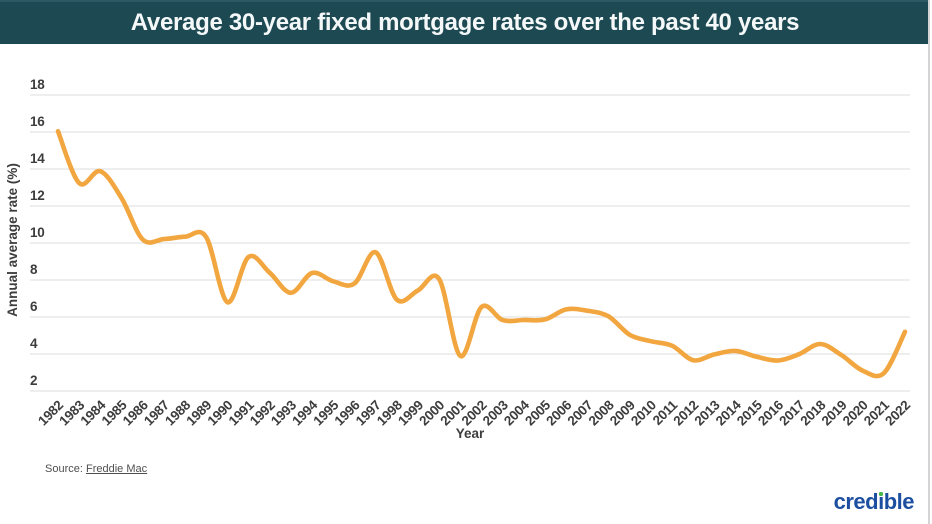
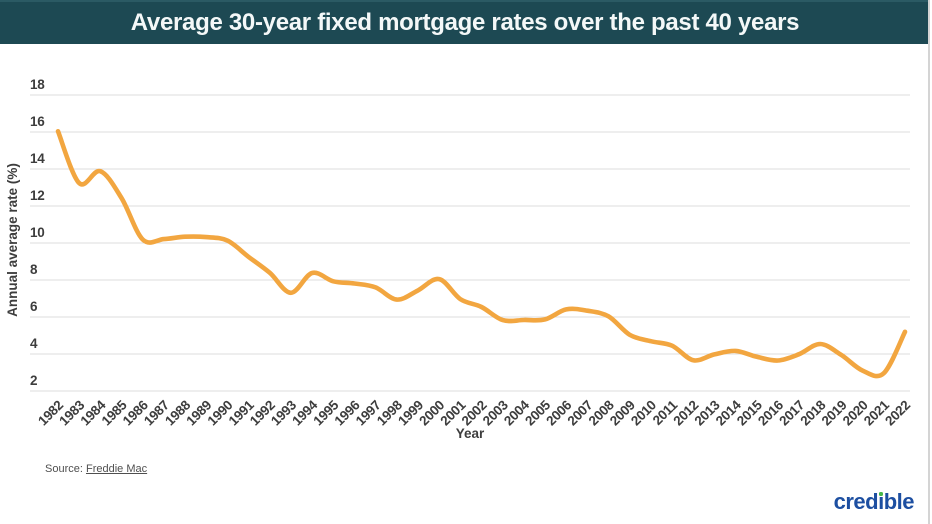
1990: 6.8 -> 10.1
1997: 9.5 -> 7.6
2001: 3.9 -> 7.0
